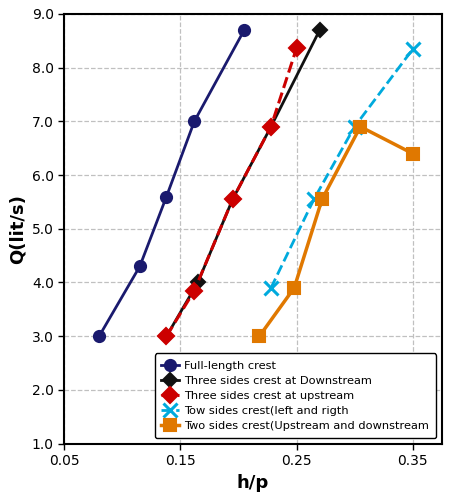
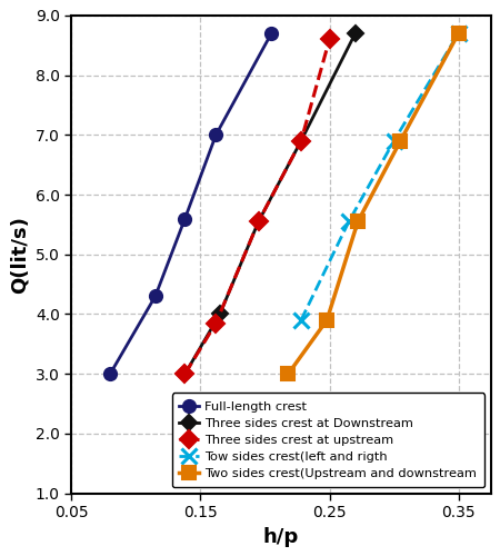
Three sides crest at upstream/0.25: 8.36 -> 8.60
Tow sides crest(left and rigth/0.35: 8.34 -> 8.70
Two sides crest(Upstream and downstream/0.35: 6.40 -> 8.70
